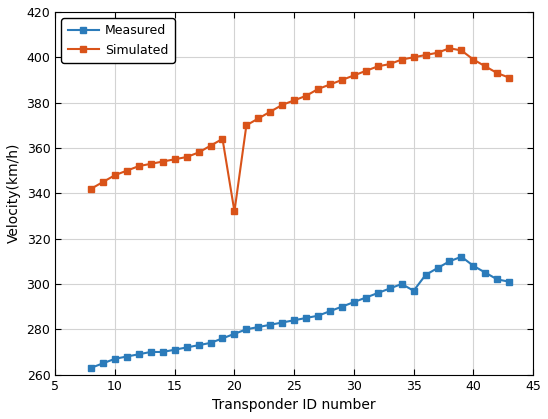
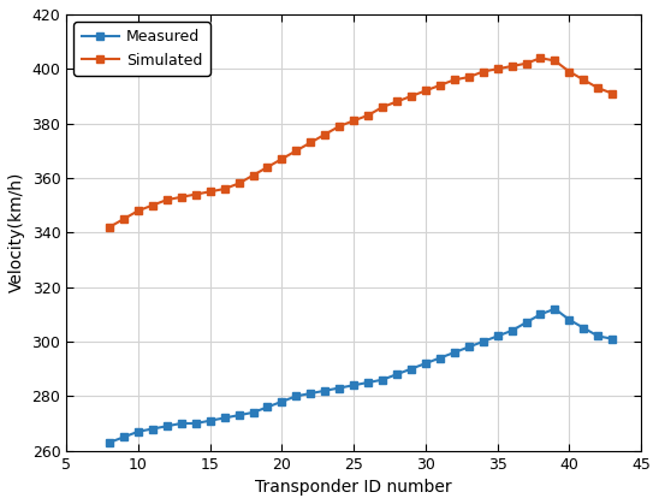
Simulated/20: 332 -> 367
Measured/35: 297 -> 302
